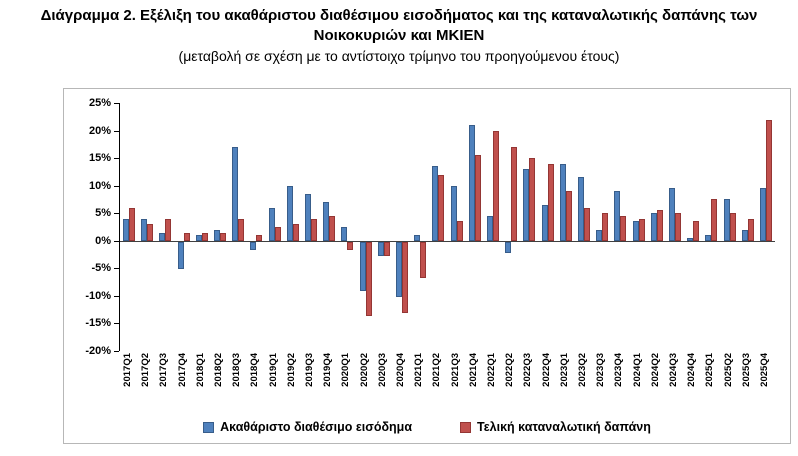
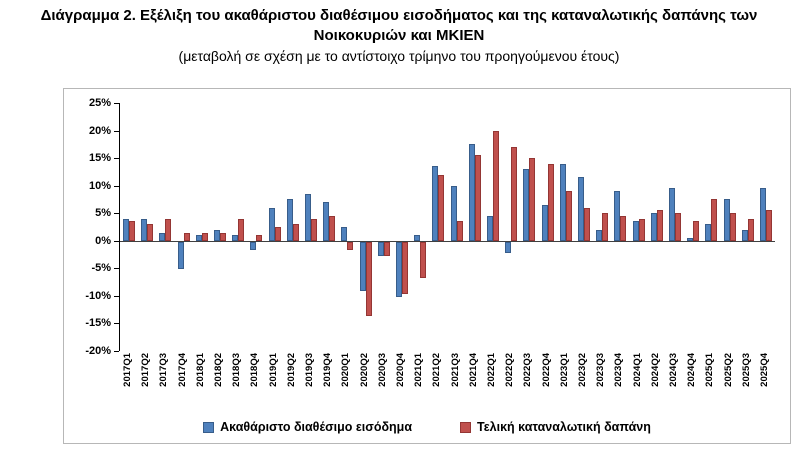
Τελική καταναλωτική δαπάνη/2017Q1: 6% -> 4%
Ακαθάριστο διαθέσιμο εισόδημα/2018Q3: 17% -> 1%
Ακαθάριστο διαθέσιμο εισόδημα/2019Q2: 10% -> 8%
Τελική καταναλωτική δαπάνη/2020Q4: -13% -> -10%
Ακαθάριστο διαθέσιμο εισόδημα/2021Q4: 21% -> 18%
Ακαθάριστο διαθέσιμο εισόδημα/2025Q1: 1% -> 3%
Τελική καταναλωτική δαπάνη/2025Q4: 22% -> 6%
